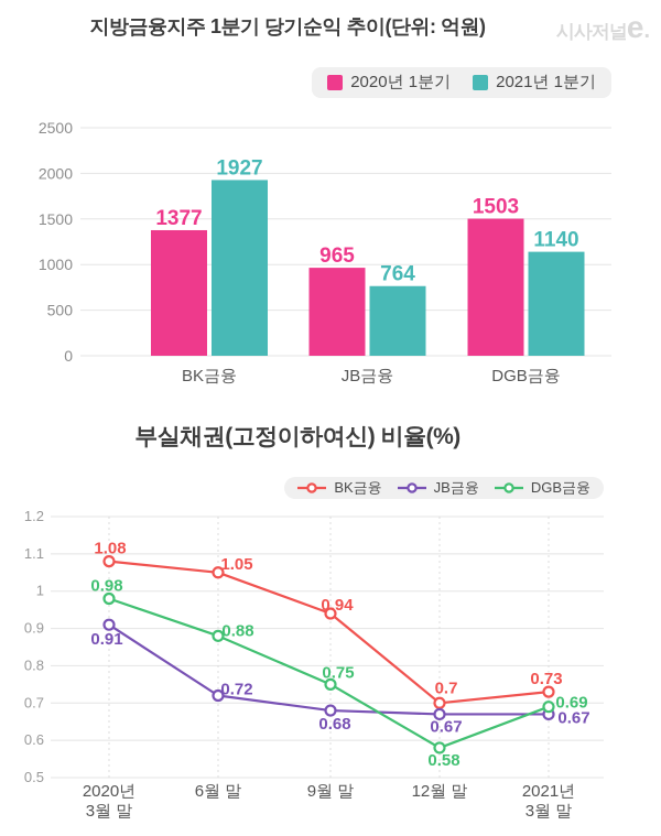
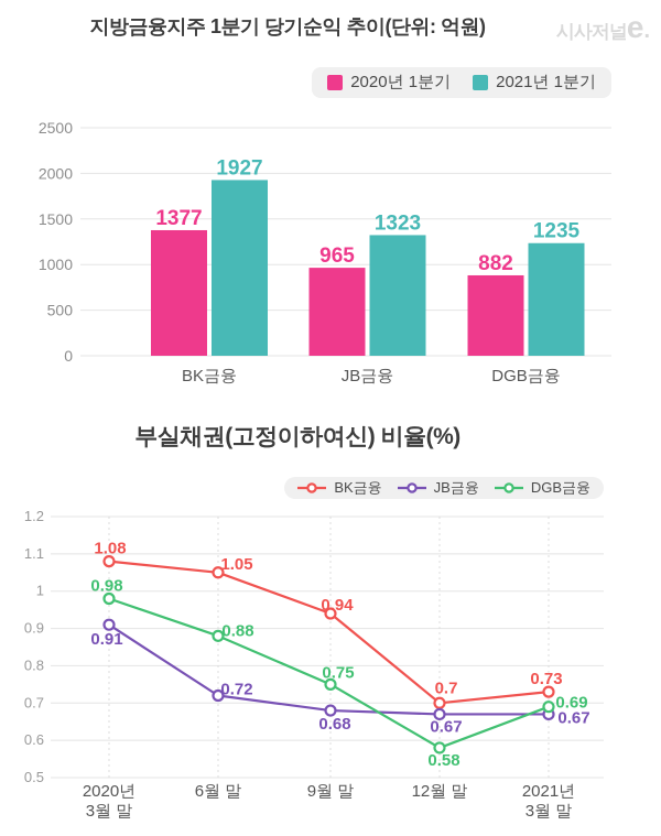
지방금융지주 1분기 당기순익 추이(단위: 억원)/2021년 1분기/JB금융: 764 -> 1323
지방금융지주 1분기 당기순익 추이(단위: 억원)/2020년 1분기/DGB금융: 1503 -> 882
지방금융지주 1분기 당기순익 추이(단위: 억원)/2021년 1분기/DGB금융: 1140 -> 1235
